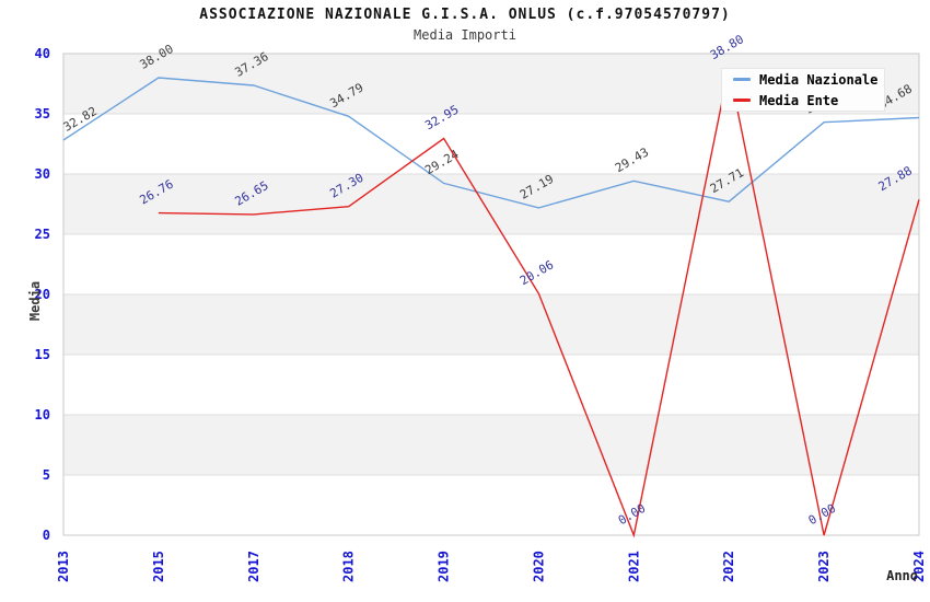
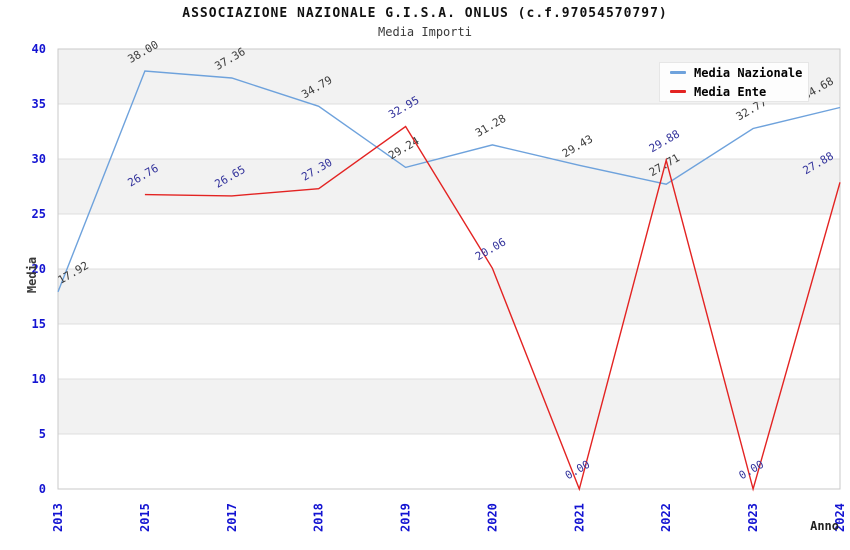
Media Nazionale/2013: 32.82 -> 17.92
Media Nazionale/2020: 27.19 -> 31.28
Media Ente/2022: 38.80 -> 29.88
Media Nazionale/2023: 34.30 -> 32.77
